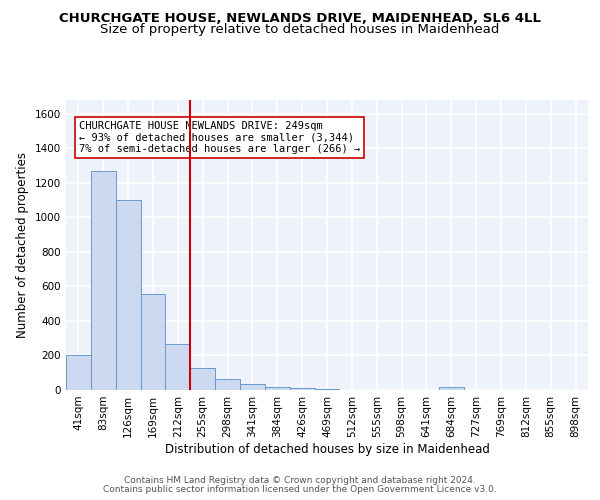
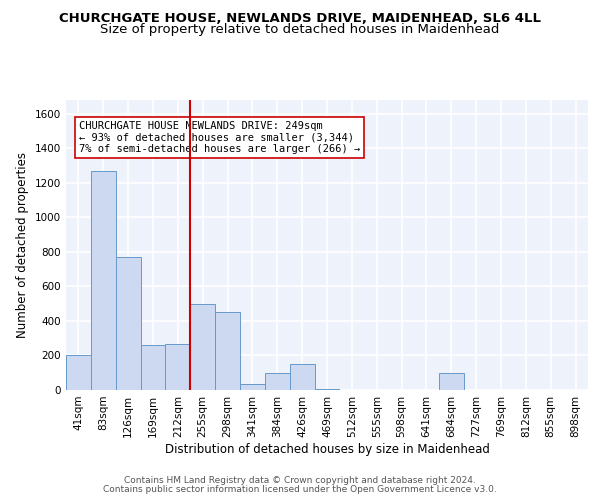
126sqm: 1100 -> 770
169sqm: 560 -> 260
255sqm: 130 -> 500
298sqm: 60 -> 450
384sqm: 20 -> 100
426sqm: 10 -> 150
684sqm: 20 -> 100
